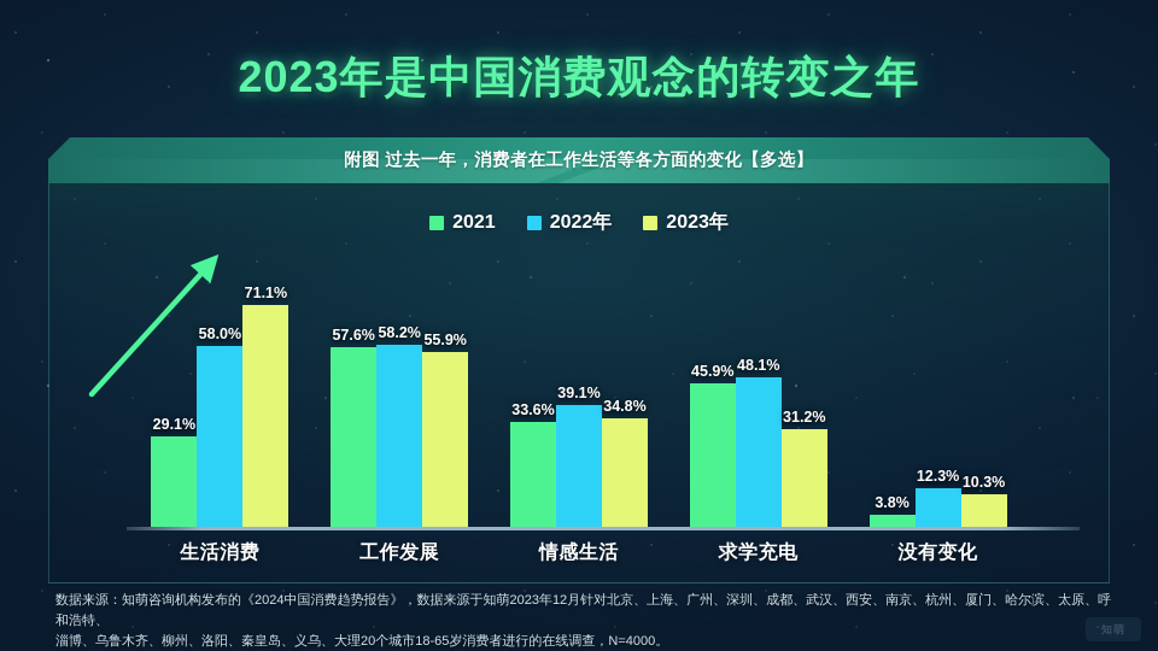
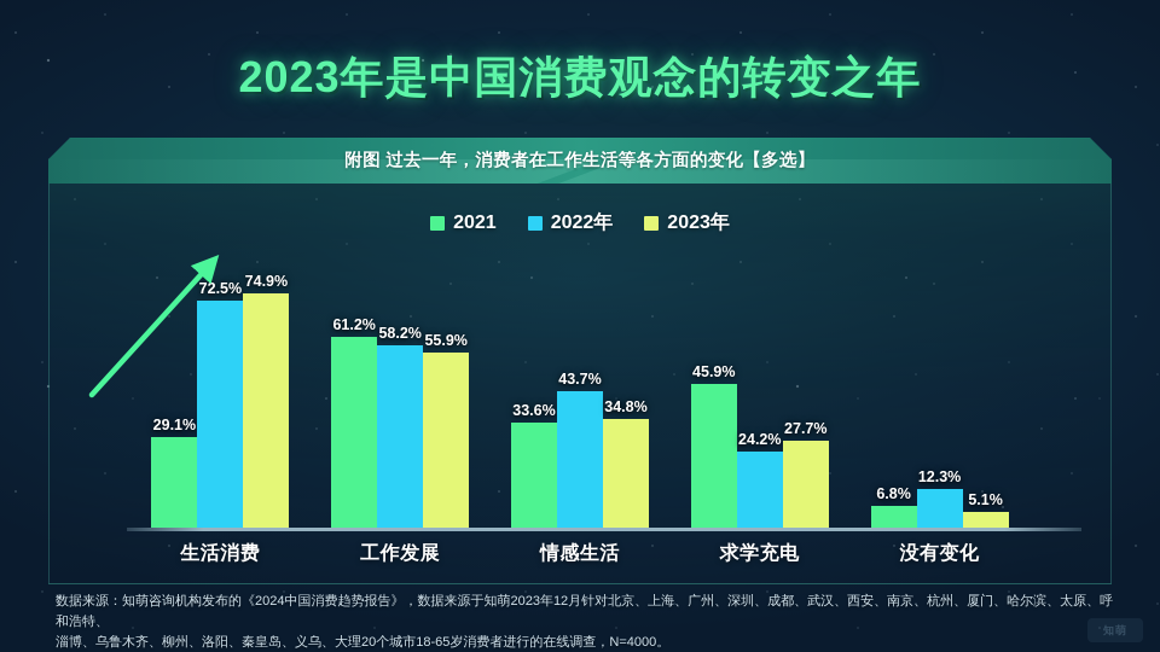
2022年/生活消费: 58.0% -> 72.5%
2023年/生活消费: 71.1% -> 74.9%
2021/工作发展: 57.6% -> 61.2%
2022年/情感生活: 39.1% -> 43.7%
2022年/求学充电: 48.1% -> 24.2%
2023年/求学充电: 31.2% -> 27.7%
2021/没有变化: 3.8% -> 6.8%
2023年/没有变化: 10.3% -> 5.1%
